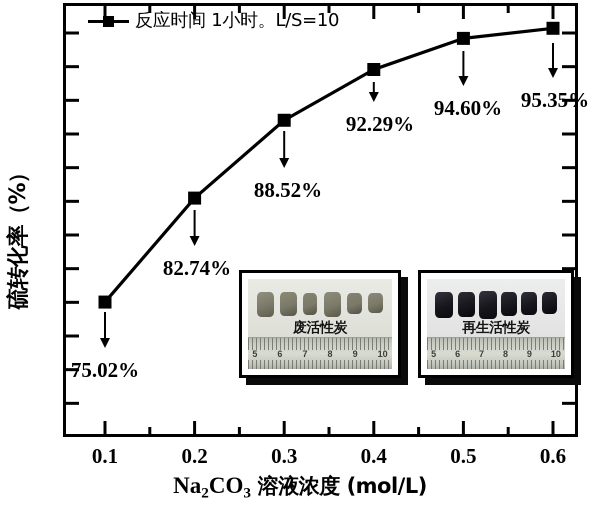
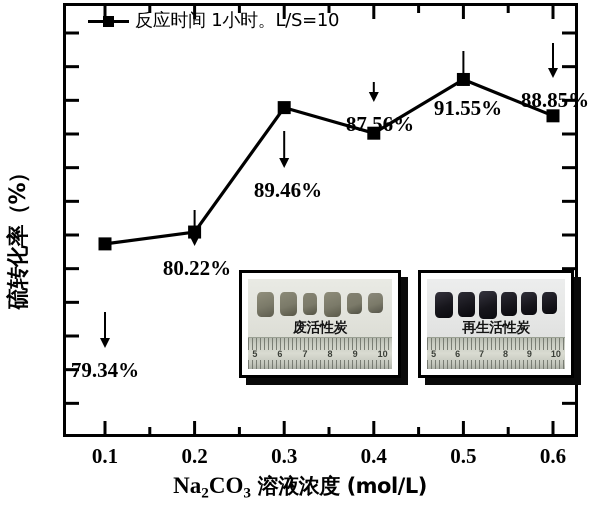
0.1: 75.02% -> 79.34%
0.2: 82.74% -> 80.22%
0.3: 88.52% -> 89.46%
0.4: 92.29% -> 87.56%
0.5: 94.60% -> 91.55%
0.6: 95.35% -> 88.85%
